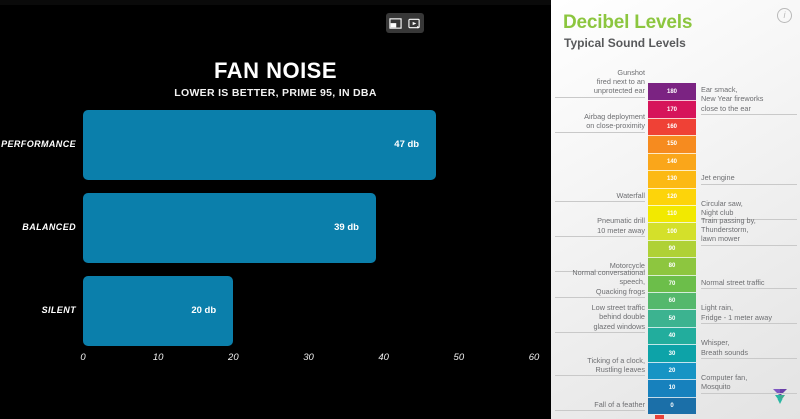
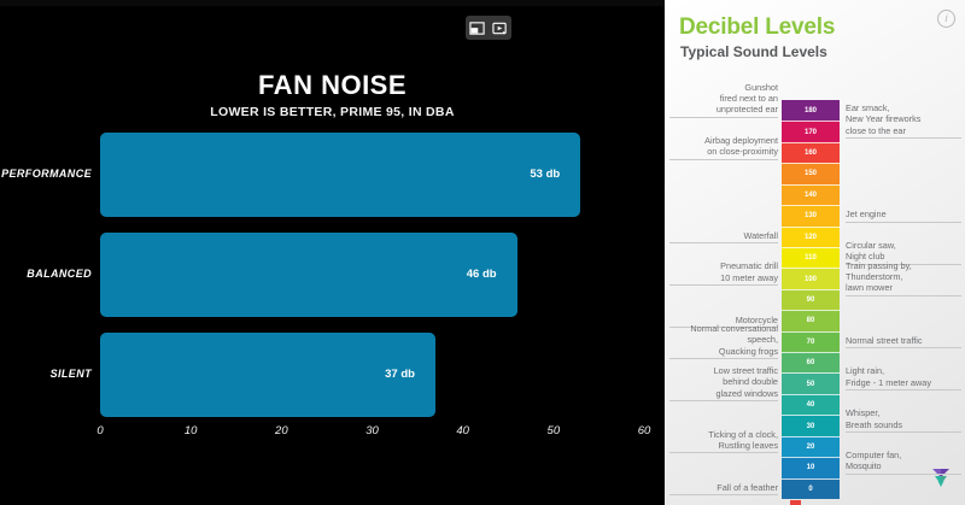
PERFORMANCE: 47 -> 53
BALANCED: 39 -> 46
SILENT: 20 -> 37
